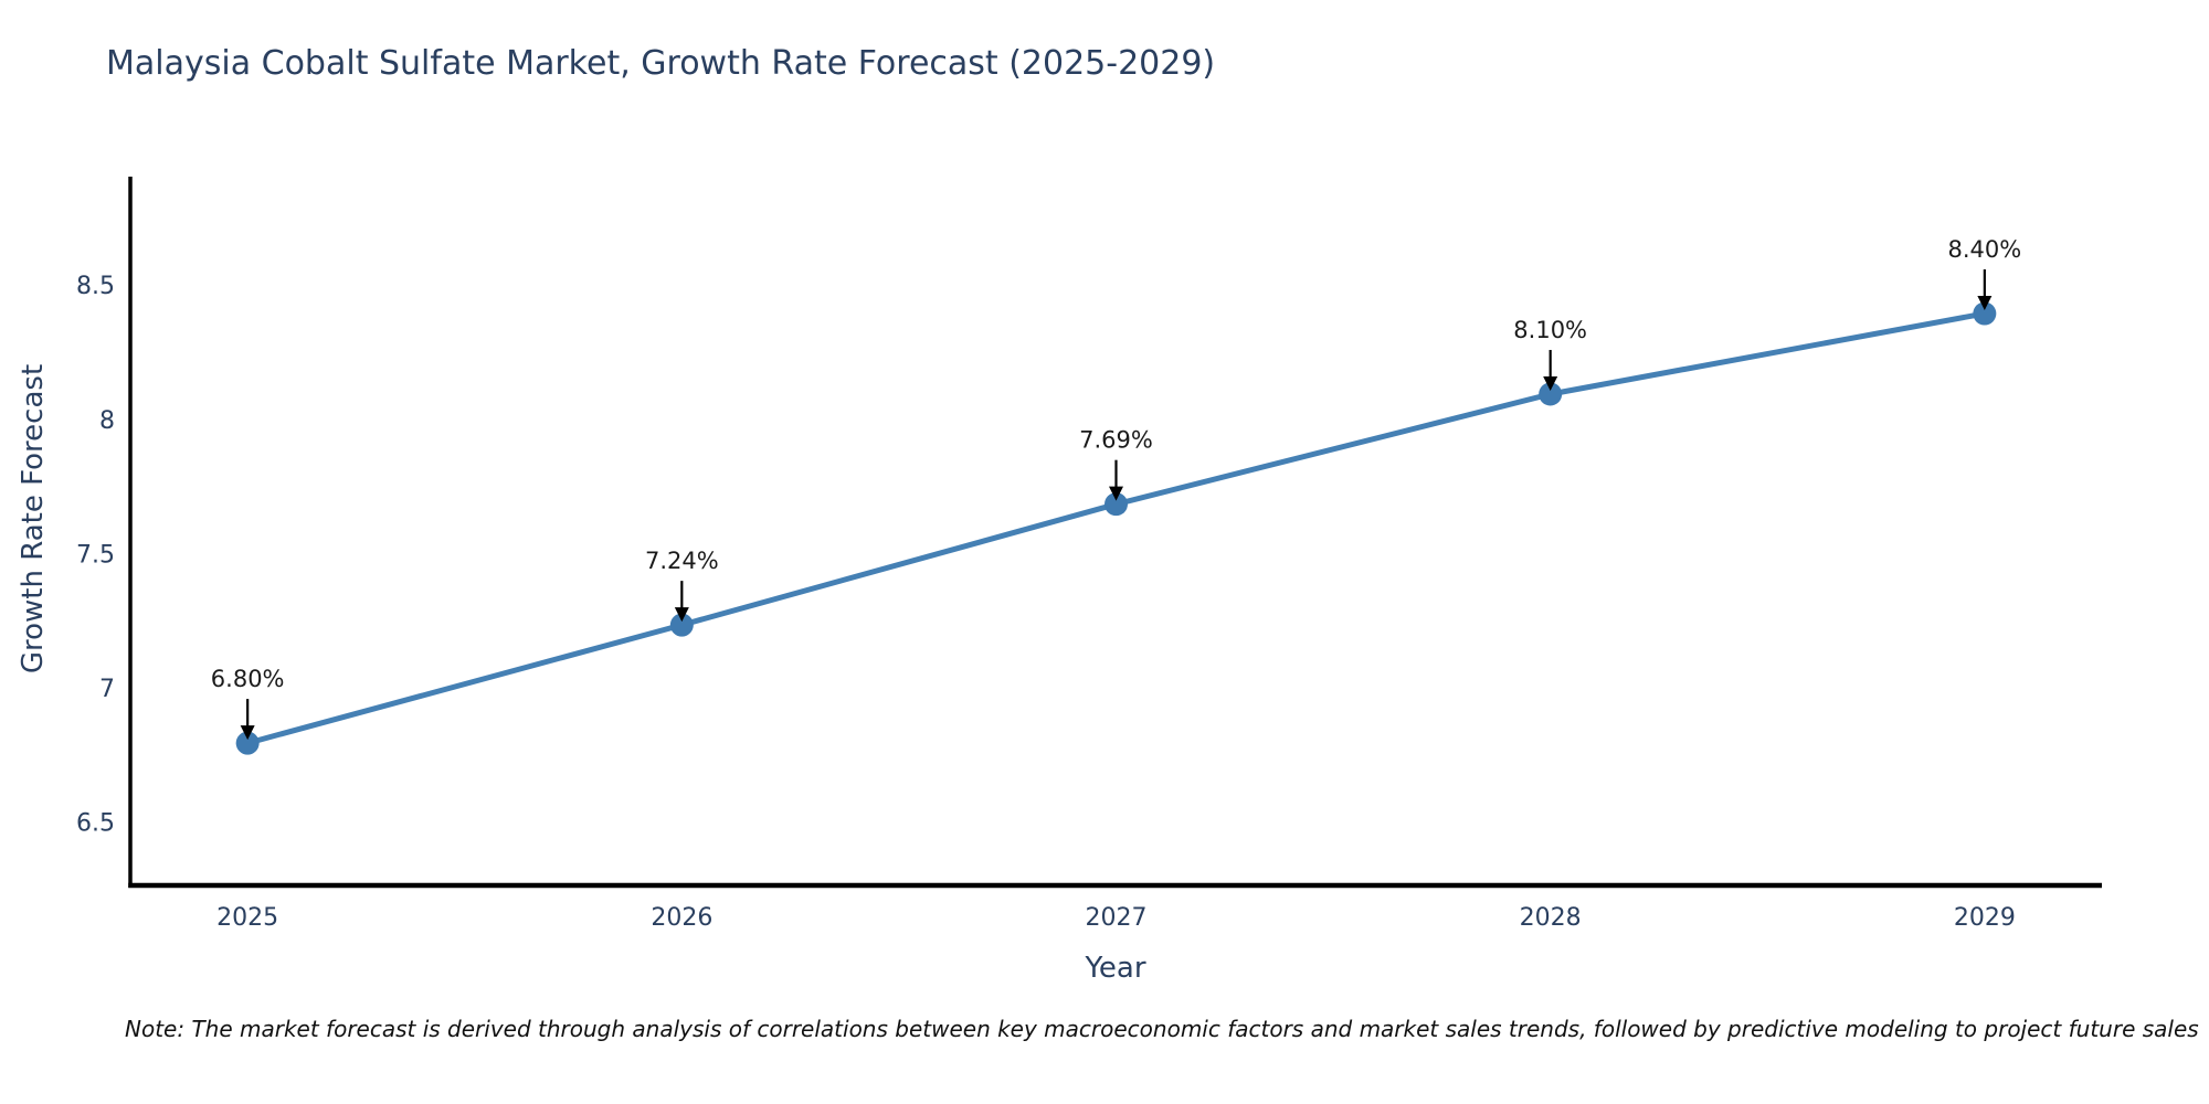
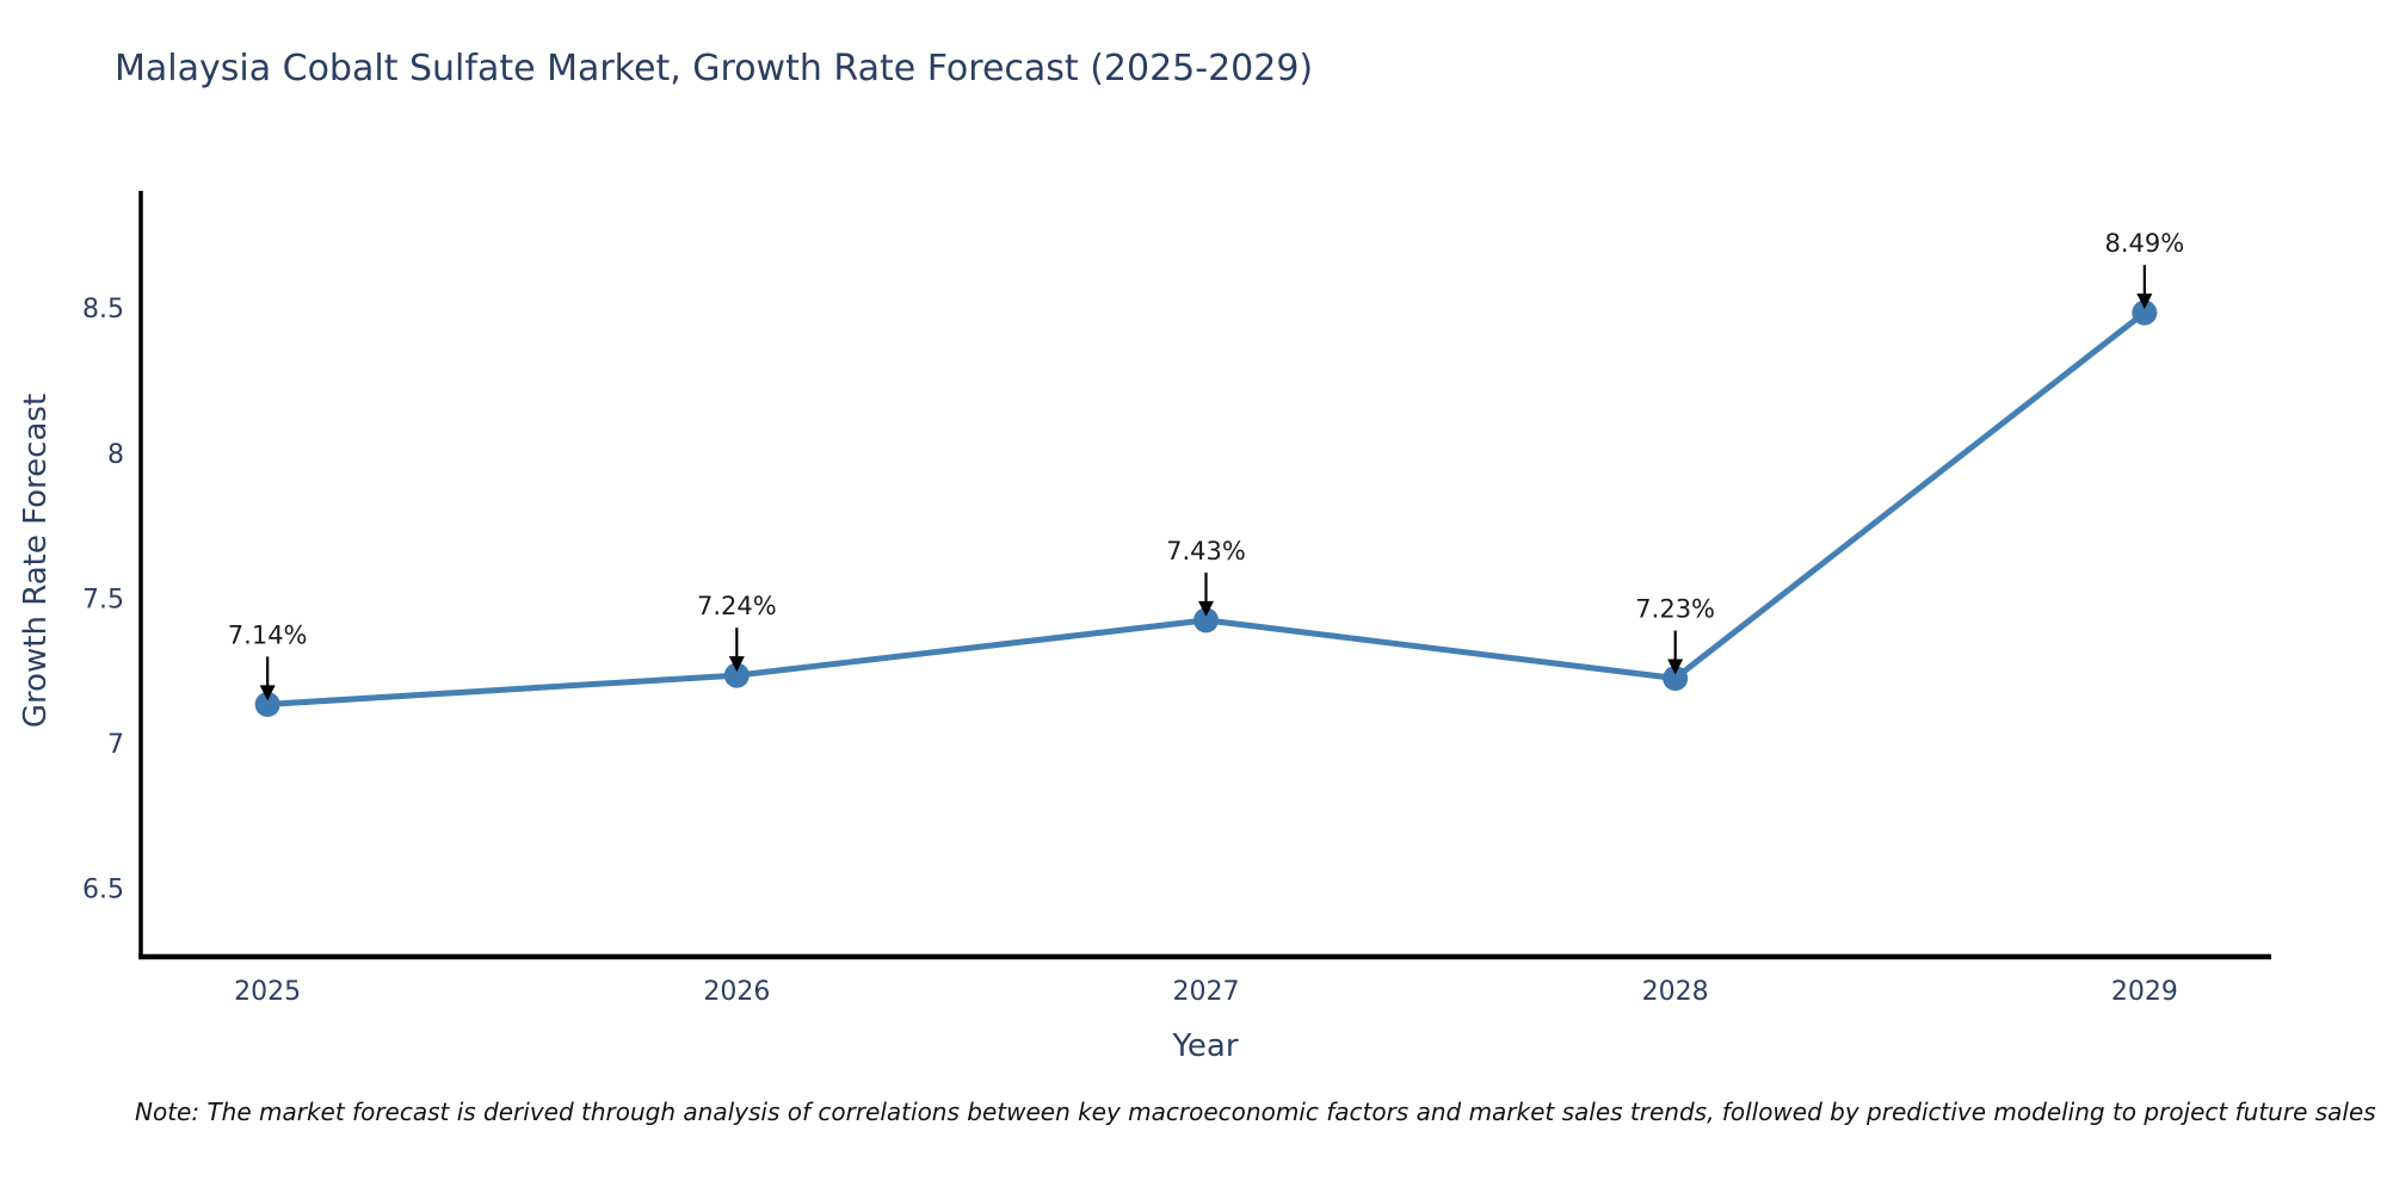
2025: 6.80% -> 7.14%
2027: 7.69% -> 7.43%
2028: 8.10% -> 7.23%
2029: 8.40% -> 8.49%
